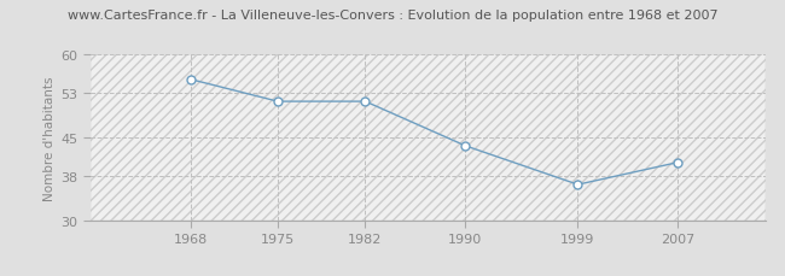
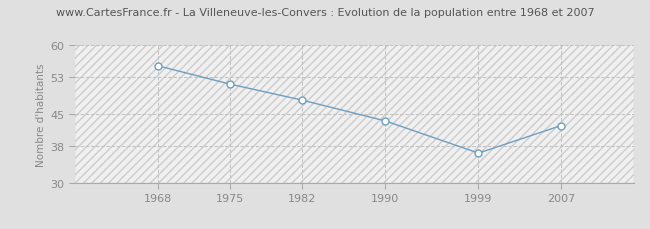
1982: 51.5 -> 48.0
2007: 40.5 -> 42.5
